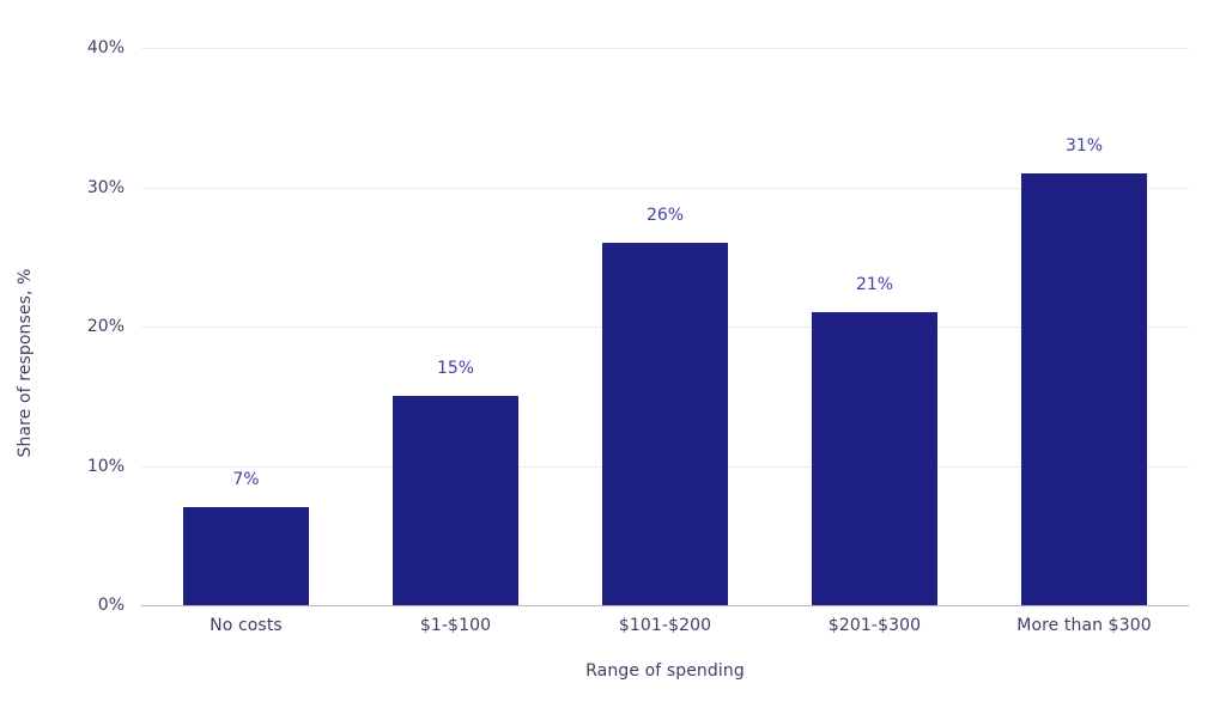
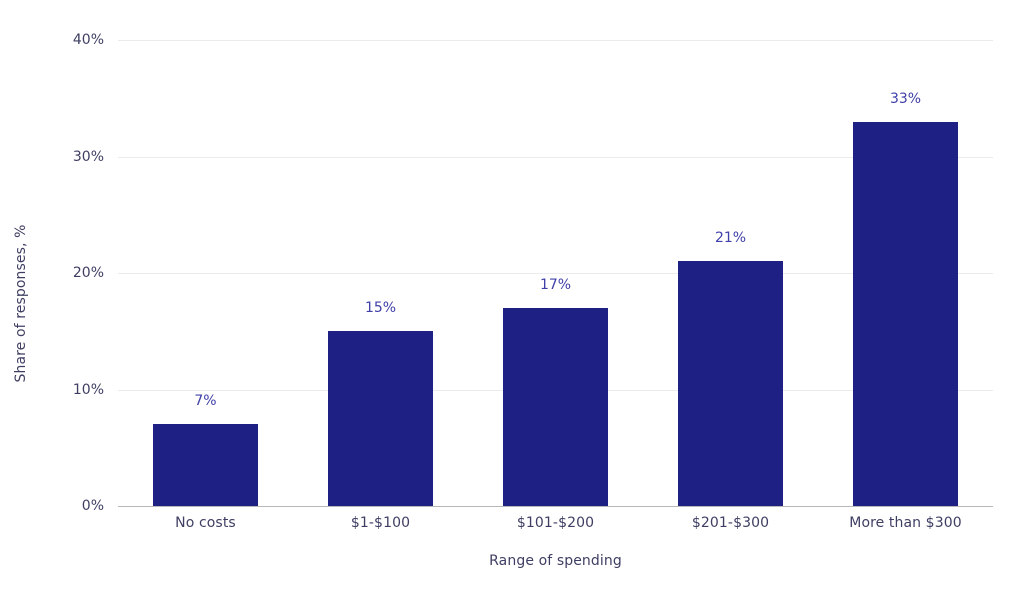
$101-$200: 26% -> 17%
More than $300: 31% -> 33%
